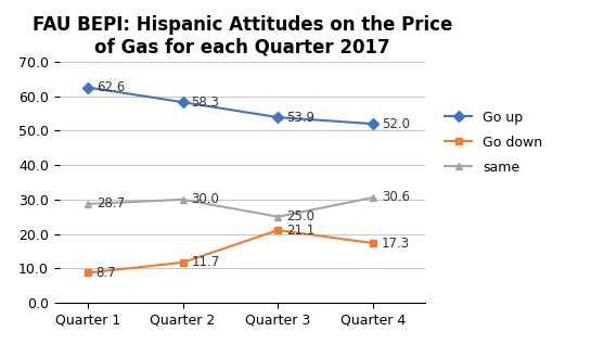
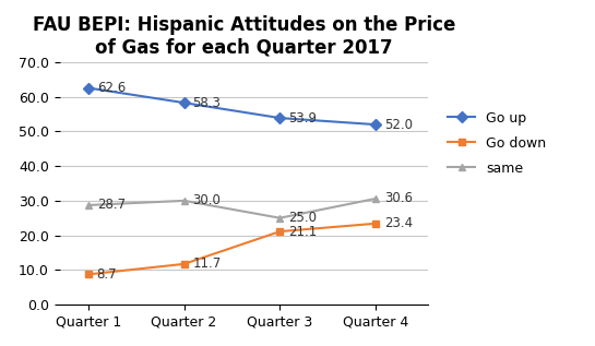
Go down/Quarter 4: 17.3 -> 23.4
